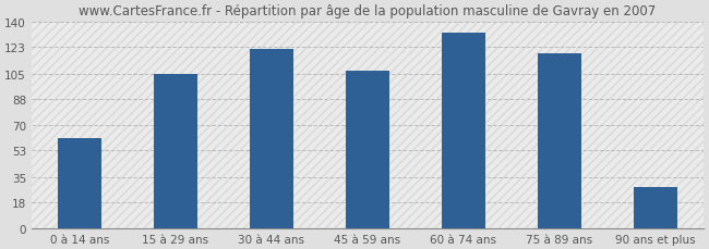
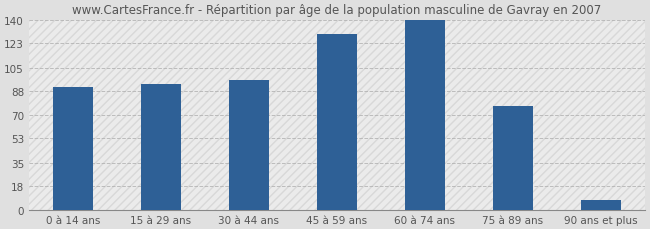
0 à 14 ans: 61 -> 91
15 à 29 ans: 105 -> 93
30 à 44 ans: 122 -> 96
45 à 59 ans: 107 -> 130
60 à 74 ans: 133 -> 140
75 à 89 ans: 119 -> 77
90 ans et plus: 28 -> 7
